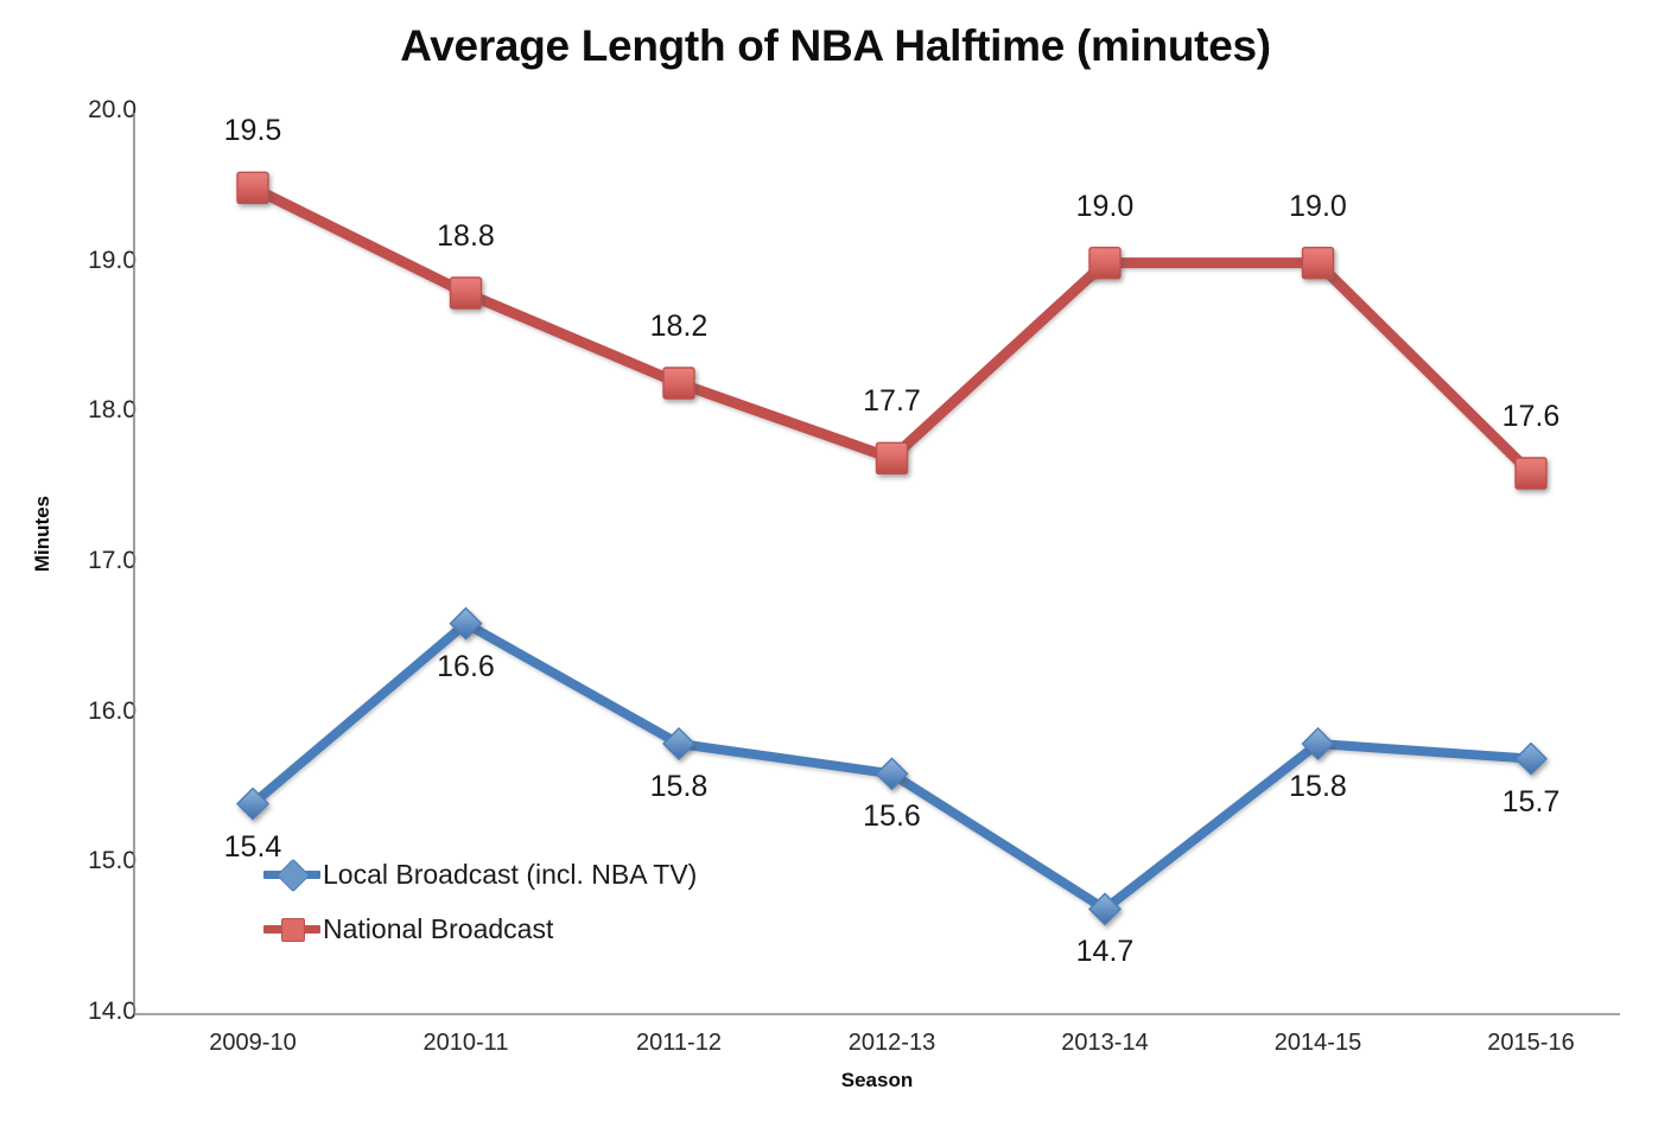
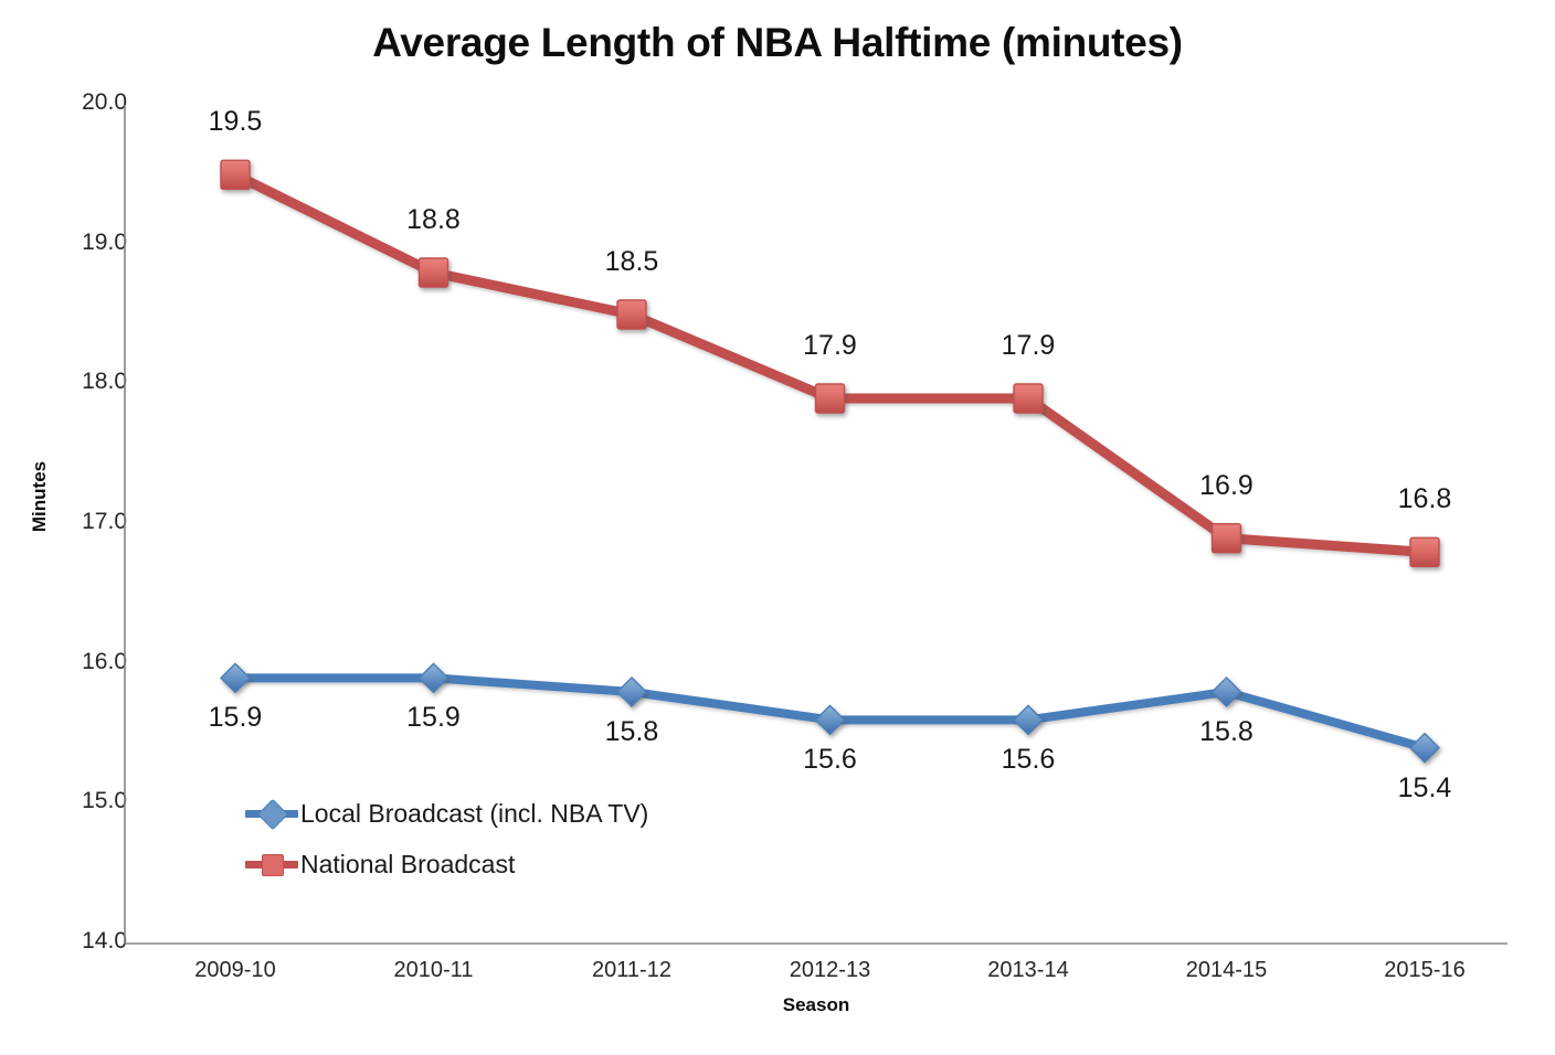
Local Broadcast (incl. NBA TV)/2009-10: 15.4 -> 15.9
Local Broadcast (incl. NBA TV)/2010-11: 16.6 -> 15.9
National Broadcast/2011-12: 18.2 -> 18.5
National Broadcast/2012-13: 17.7 -> 17.9
Local Broadcast (incl. NBA TV)/2013-14: 14.7 -> 15.6
National Broadcast/2013-14: 19.0 -> 17.9
National Broadcast/2014-15: 19.0 -> 16.9
Local Broadcast (incl. NBA TV)/2015-16: 15.7 -> 15.4
National Broadcast/2015-16: 17.6 -> 16.8
